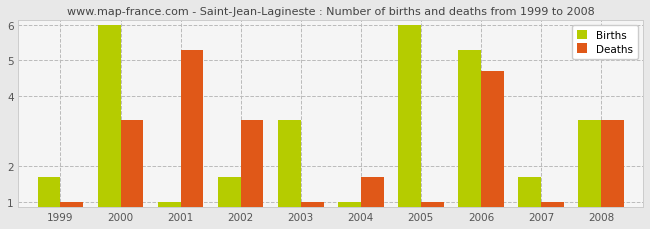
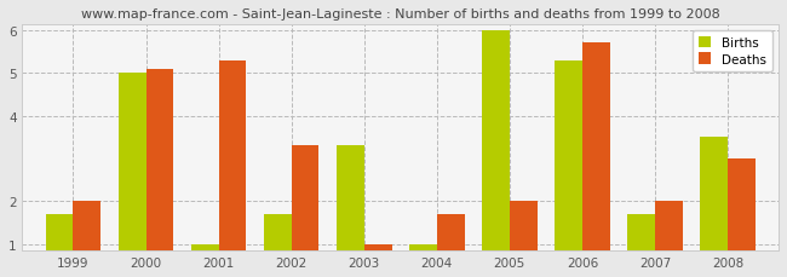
Deaths/1999: 1.0 -> 2.0
Births/2000: 6.0 -> 5.0
Deaths/2000: 3.3 -> 5.1
Deaths/2005: 1.0 -> 2.0
Deaths/2006: 4.7 -> 5.7
Deaths/2007: 1.0 -> 2.0
Births/2008: 3.3 -> 3.5
Deaths/2008: 3.3 -> 3.0
